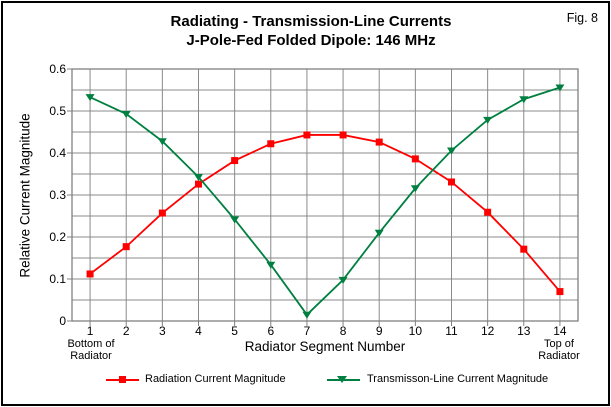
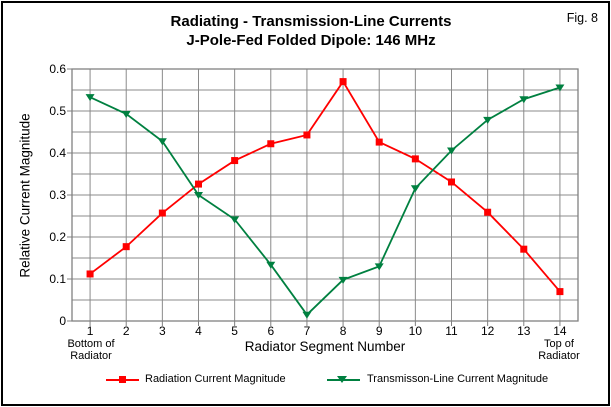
Transmisson-Line Current Magnitude/4: 0.34 -> 0.30
Radiation Current Magnitude/8: 0.44 -> 0.57
Transmisson-Line Current Magnitude/9: 0.21 -> 0.13
